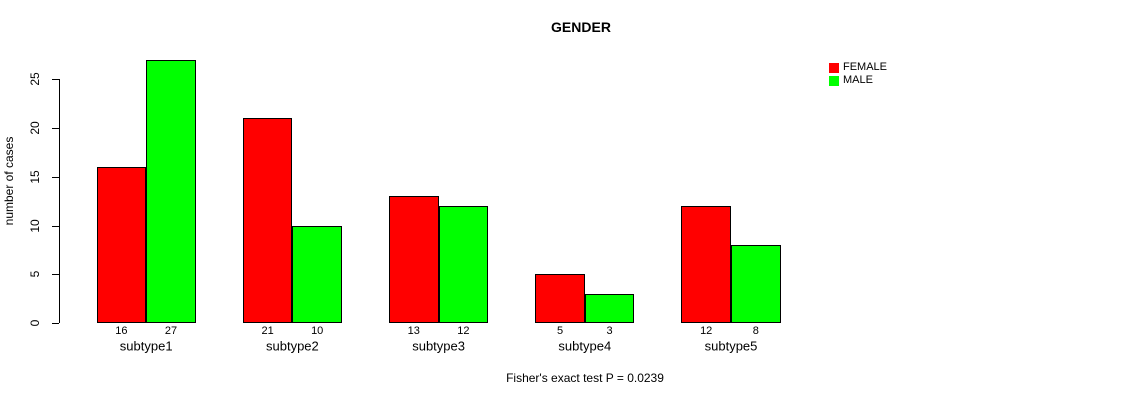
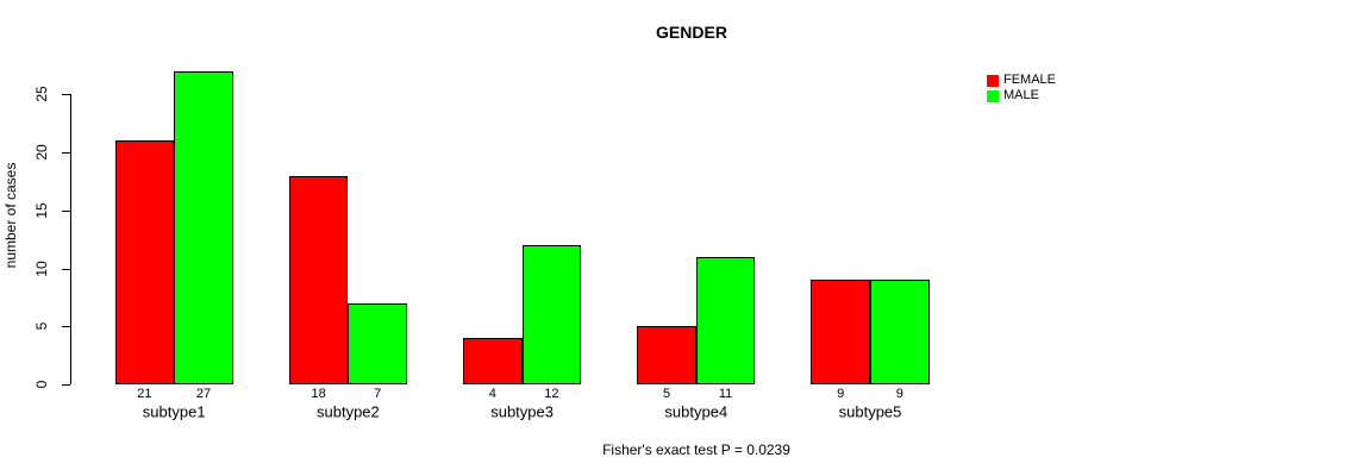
FEMALE/subtype1: 16 -> 21
FEMALE/subtype2: 21 -> 18
MALE/subtype2: 10 -> 7
FEMALE/subtype3: 13 -> 4
MALE/subtype4: 3 -> 11
FEMALE/subtype5: 12 -> 9
MALE/subtype5: 8 -> 9
